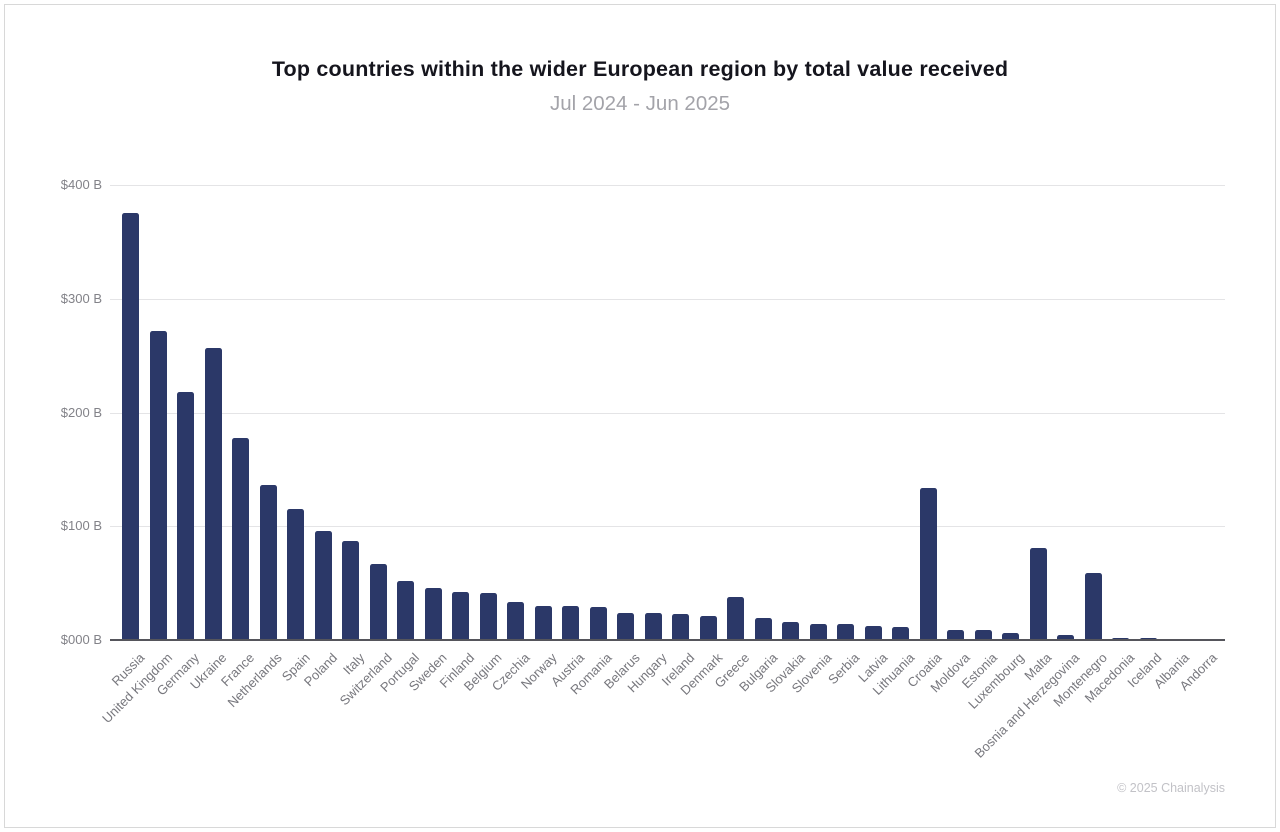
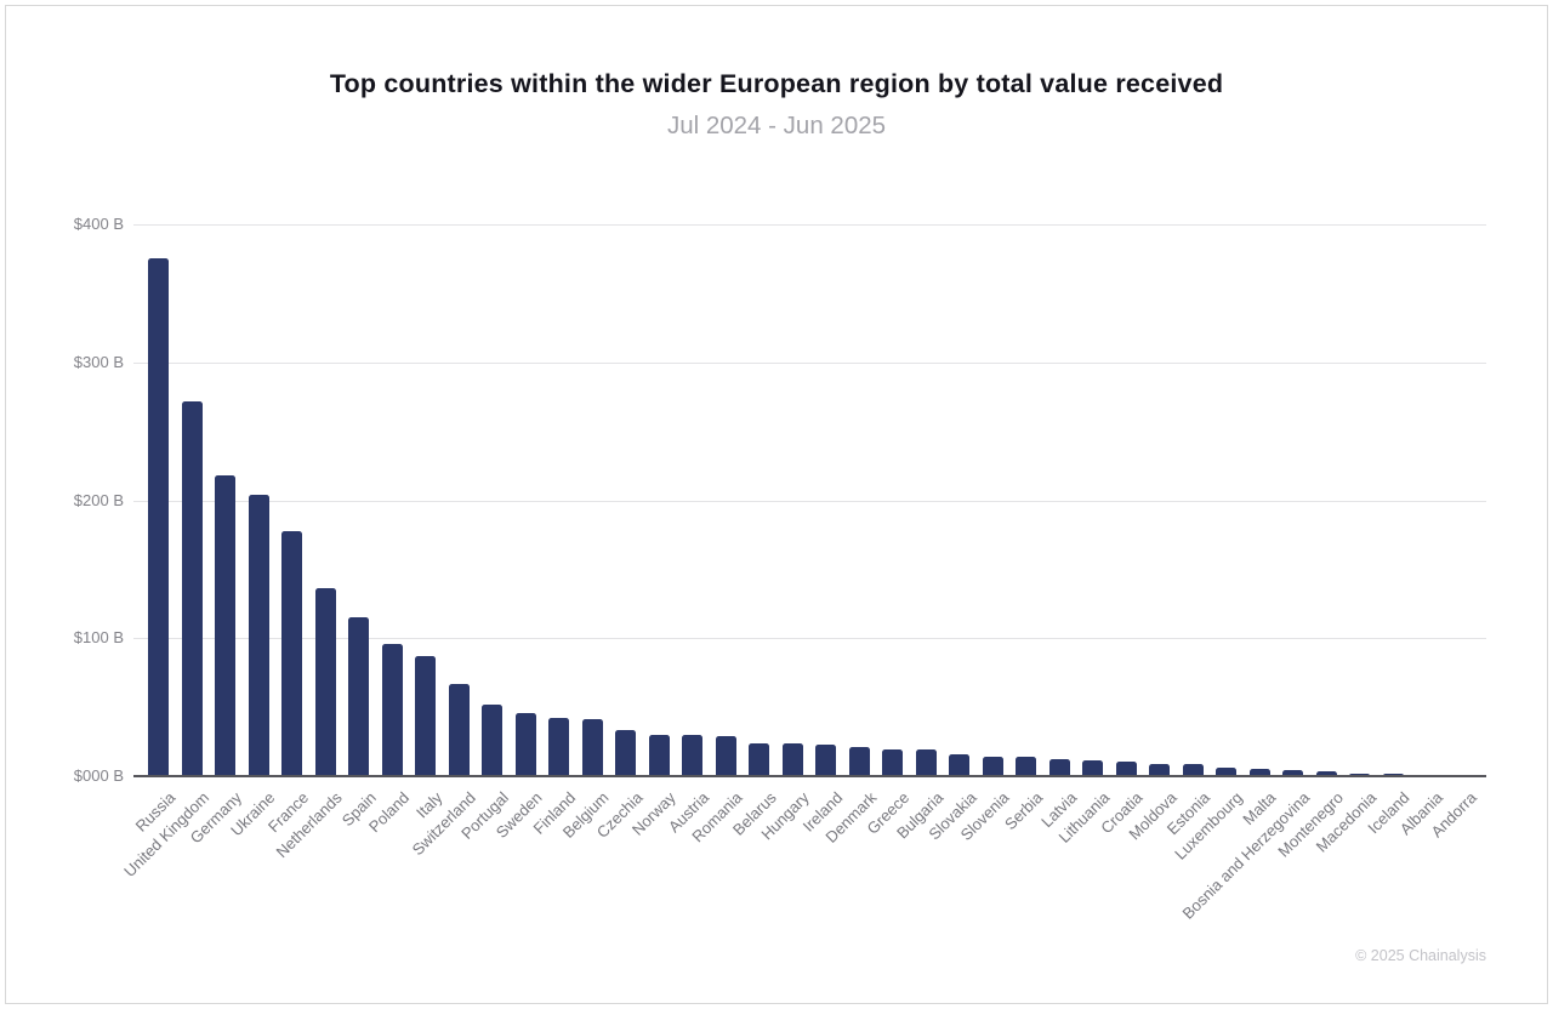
Ukraine: $257B -> $204B
Greece: $38B -> $19B
Croatia: $134B -> $10B
Malta: $81B -> $6B
Montenegro: $59B -> $4B
